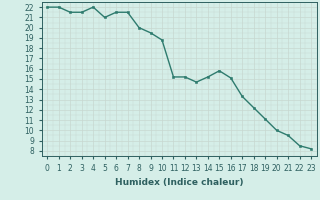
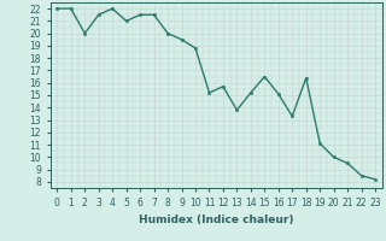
2: 21.5 -> 20.0
12: 15.2 -> 15.7
13: 14.7 -> 13.8
15: 15.8 -> 16.5
18: 12.2 -> 16.4
